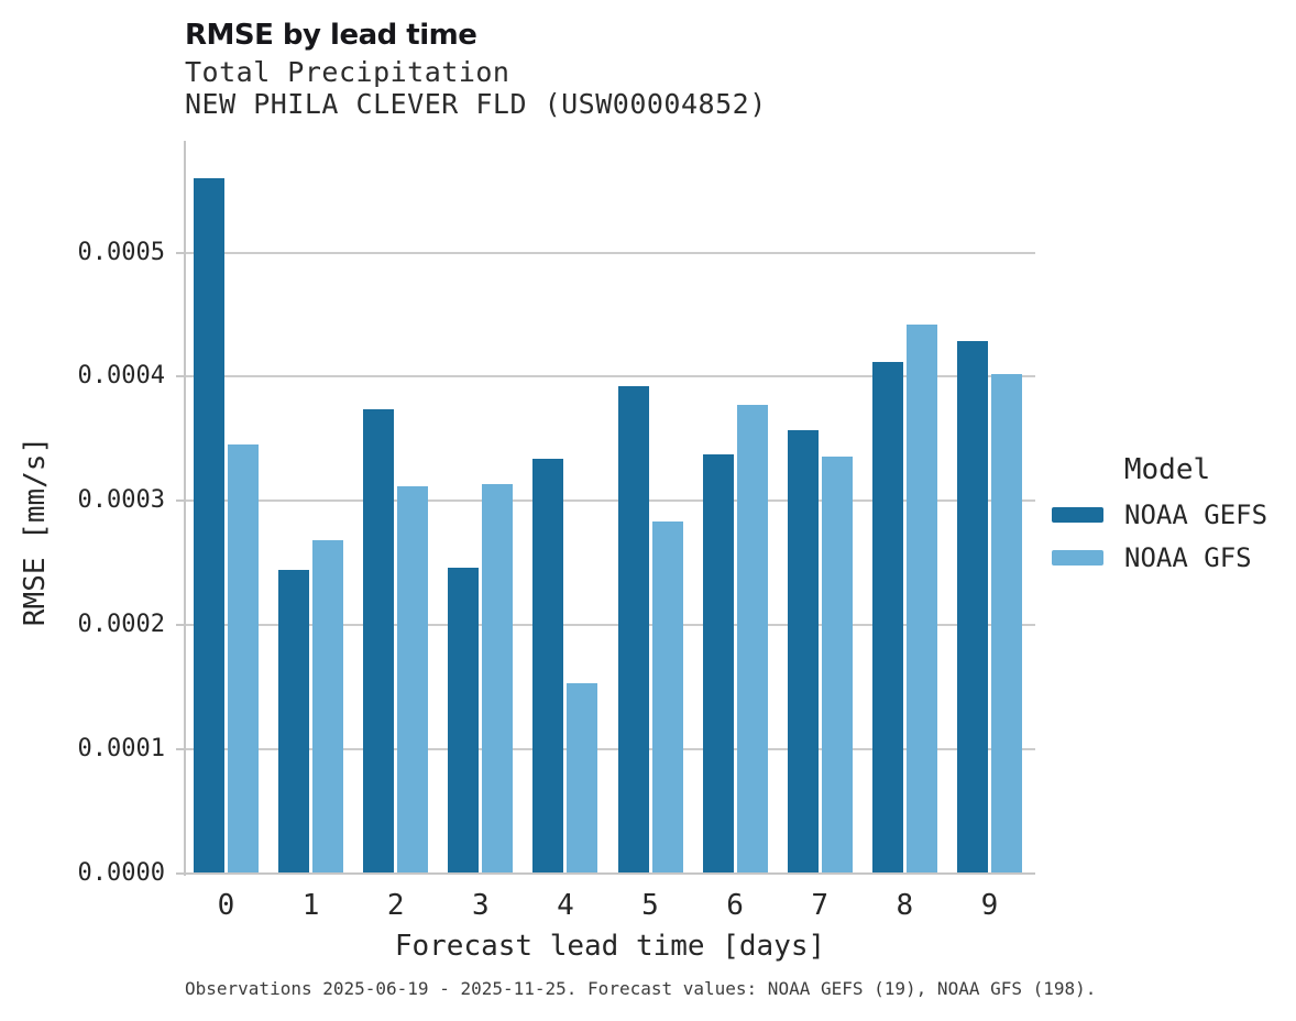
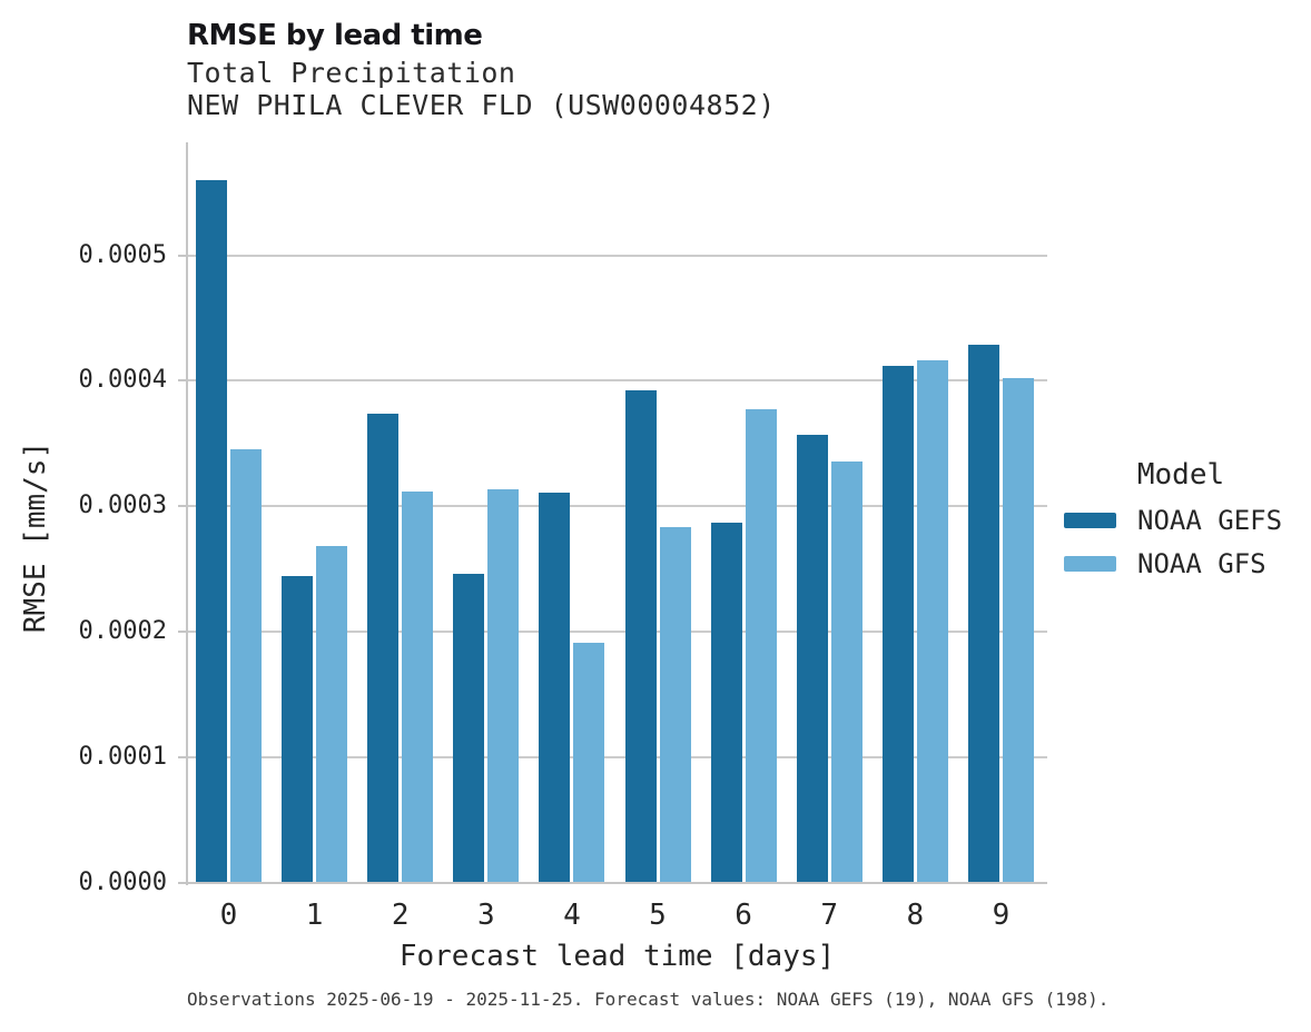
NOAA GEFS/4: 0.000334 -> 0.000311
NOAA GFS/4: 0.000153 -> 0.000191
NOAA GEFS/6: 0.000337 -> 0.000287
NOAA GFS/8: 0.000442 -> 0.000416
